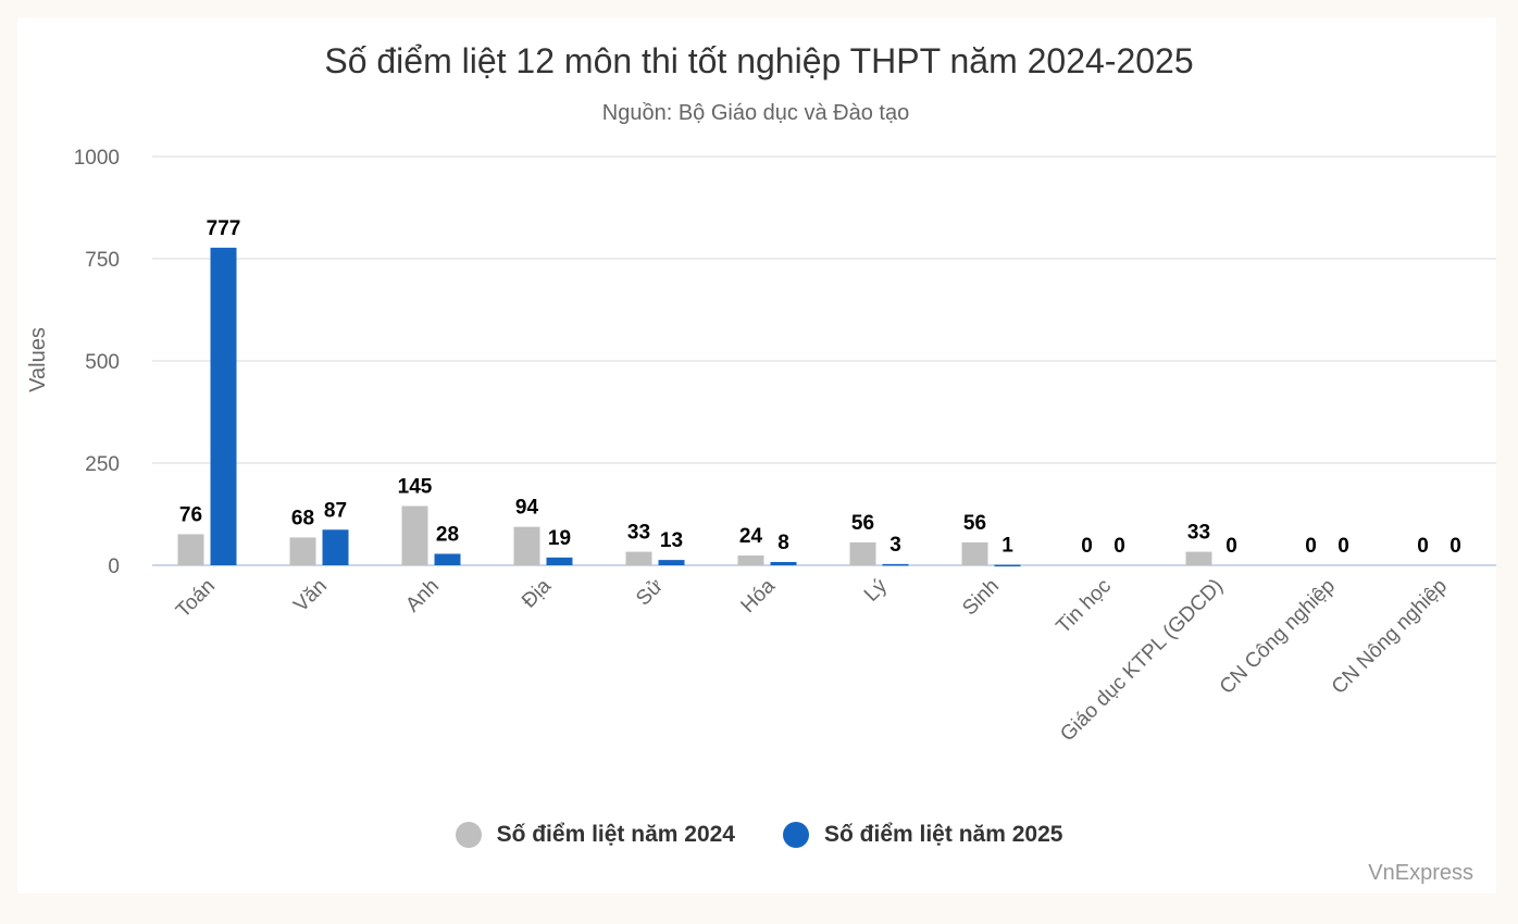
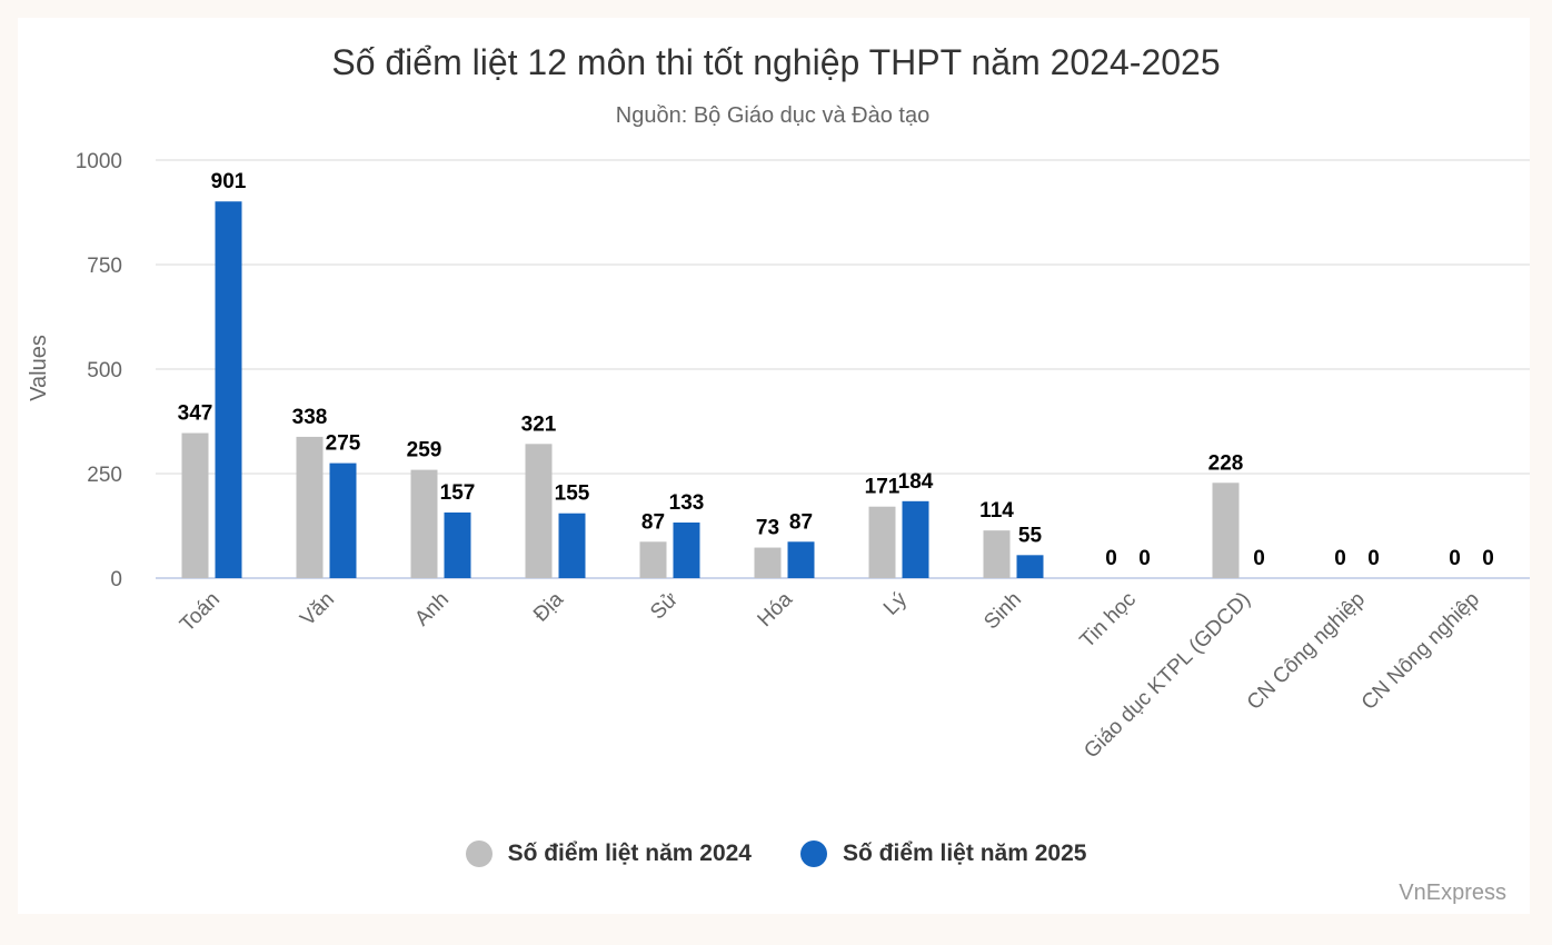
Số điểm liệt năm 2024/Toán: 76 -> 347
Số điểm liệt năm 2025/Toán: 777 -> 901
Số điểm liệt năm 2024/Văn: 68 -> 338
Số điểm liệt năm 2025/Văn: 87 -> 275
Số điểm liệt năm 2024/Anh: 145 -> 259
Số điểm liệt năm 2025/Anh: 28 -> 157
Số điểm liệt năm 2024/Địa: 94 -> 321
Số điểm liệt năm 2025/Địa: 19 -> 155
Số điểm liệt năm 2024/Sử: 33 -> 87
Số điểm liệt năm 2025/Sử: 13 -> 133
Số điểm liệt năm 2024/Hóa: 24 -> 73
Số điểm liệt năm 2025/Hóa: 8 -> 87
Số điểm liệt năm 2024/Lý: 56 -> 171
Số điểm liệt năm 2025/Lý: 3 -> 184
Số điểm liệt năm 2024/Sinh: 56 -> 114
Số điểm liệt năm 2025/Sinh: 1 -> 55
Số điểm liệt năm 2024/Giáo dục KTPL (GDCD): 33 -> 228
